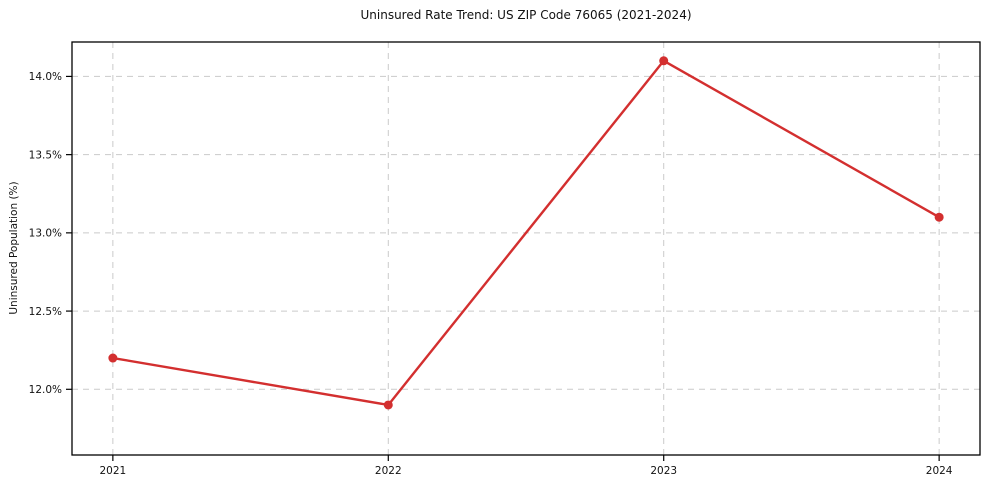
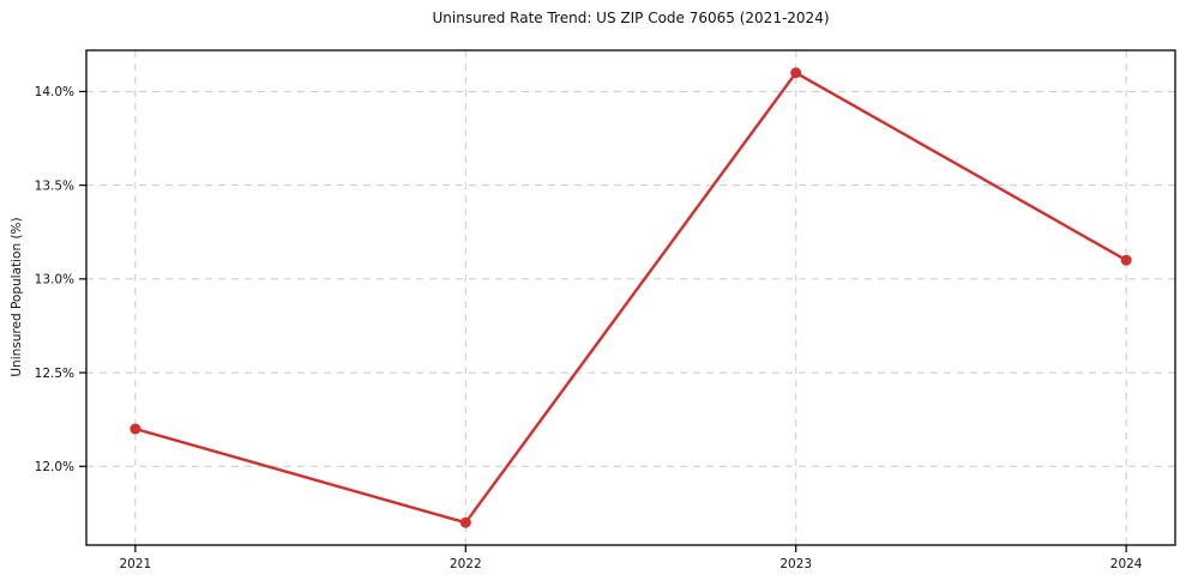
2022: 11.9% -> 11.7%
